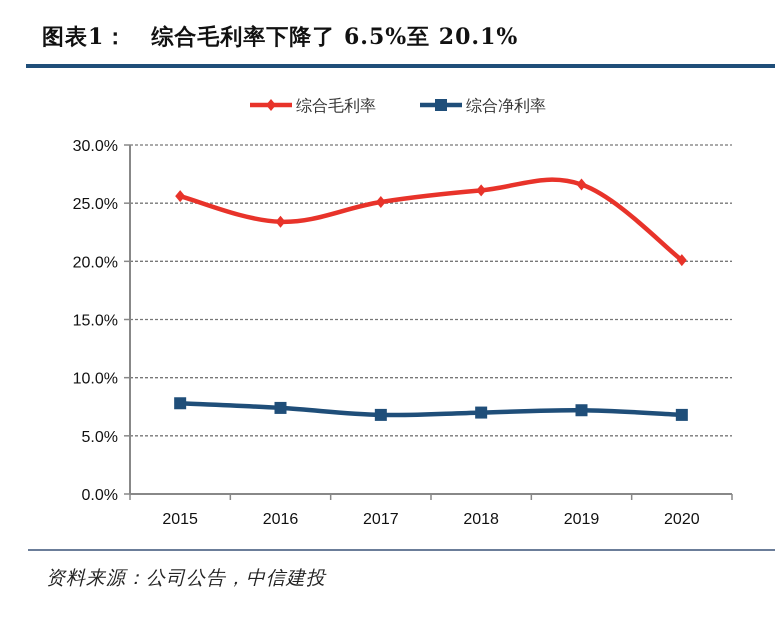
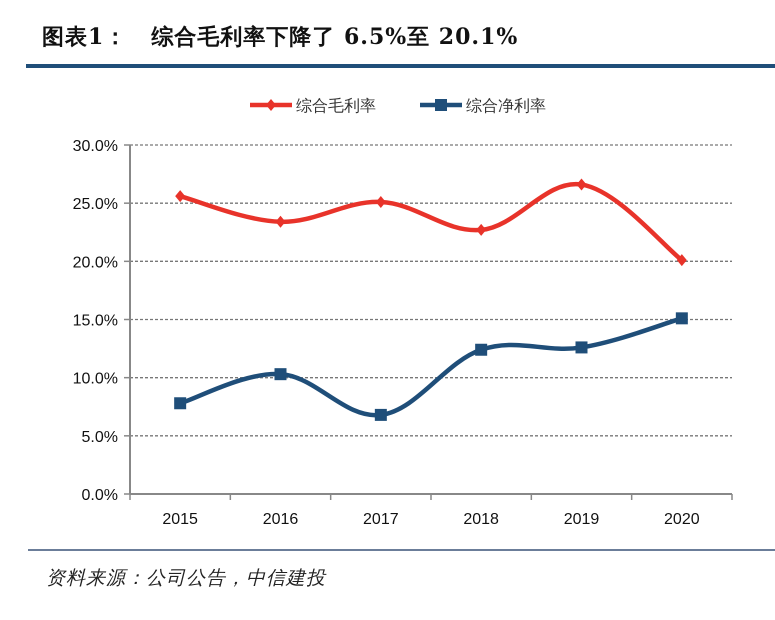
综合净利率/2016: 7.4% -> 10.3%
综合毛利率/2018: 26.1% -> 22.7%
综合净利率/2018: 7.0% -> 12.4%
综合净利率/2019: 7.2% -> 12.6%
综合净利率/2020: 6.8% -> 15.1%
